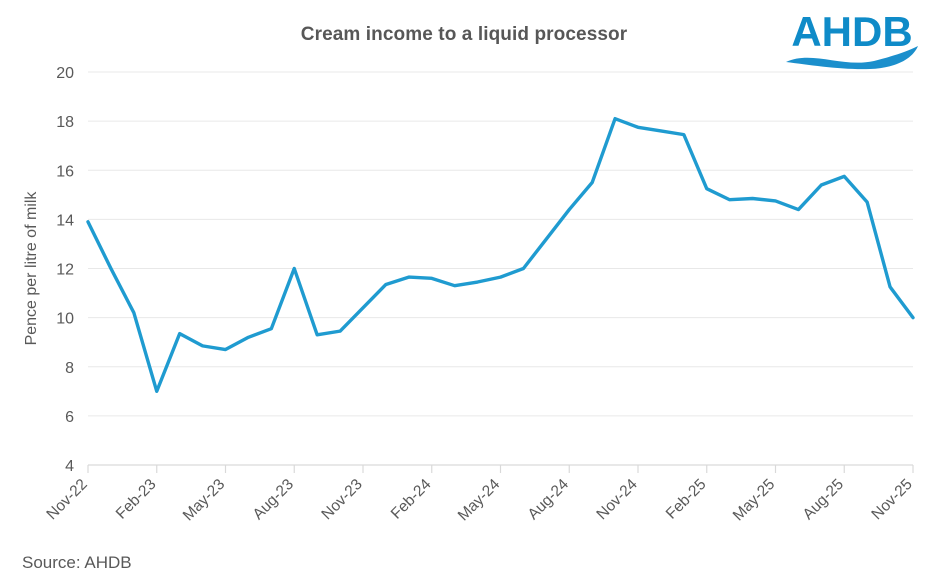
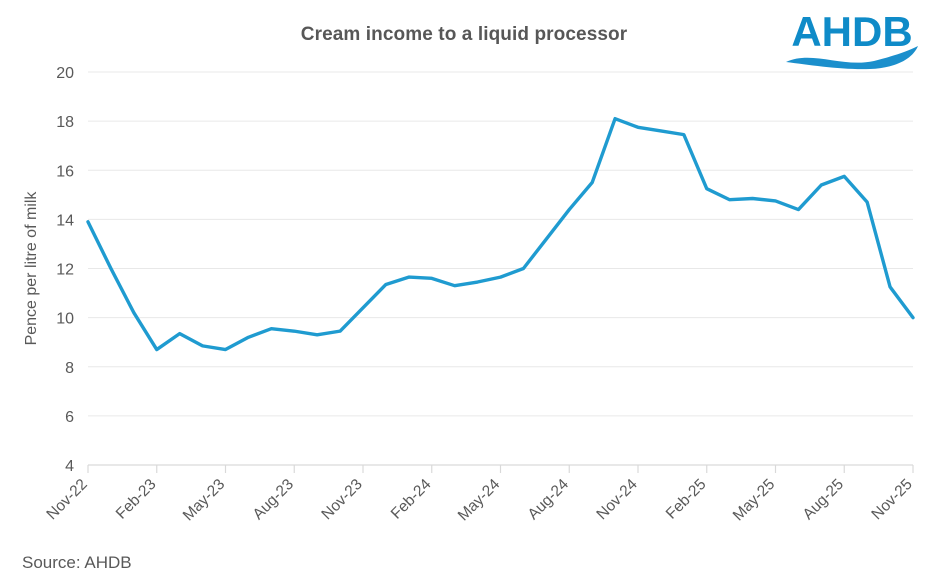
Feb-23: 7.0 -> 8.7
Aug-23: 12.0 -> 9.4
